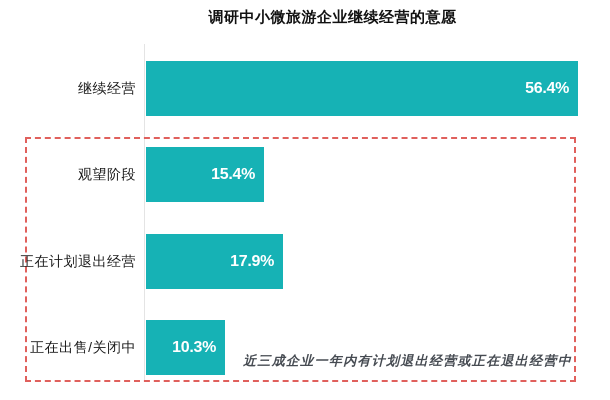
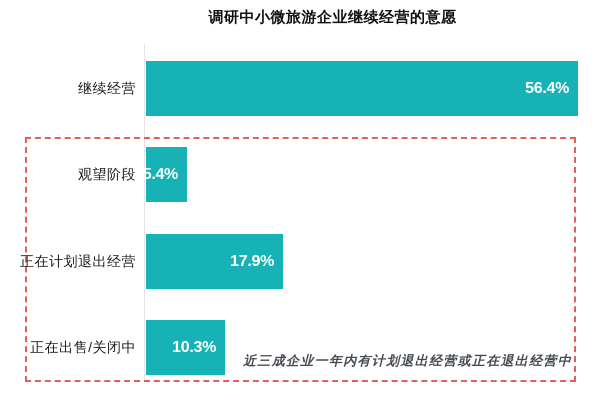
观望阶段: 15.4% -> 5.4%
